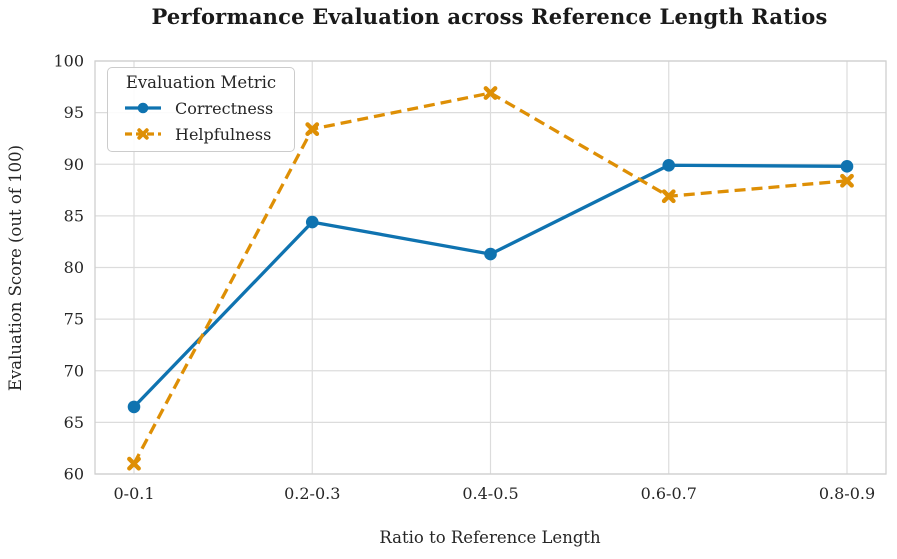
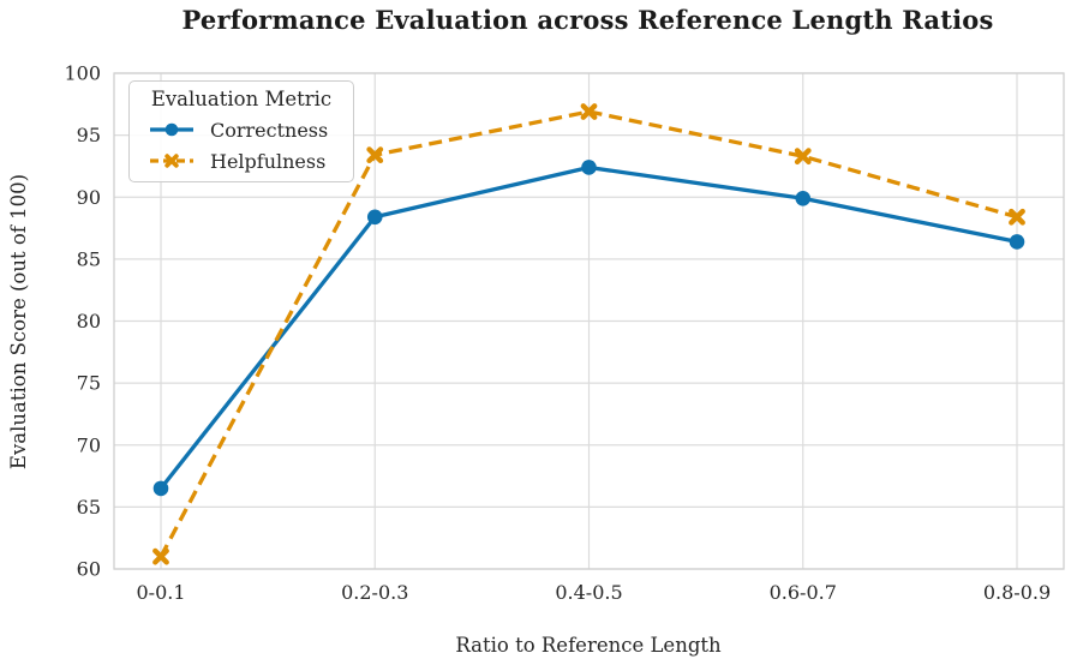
Correctness/0.2-0.3: 84.4 -> 88.4
Correctness/0.4-0.5: 81.3 -> 92.4
Helpfulness/0.6-0.7: 86.9 -> 93.3
Correctness/0.8-0.9: 89.8 -> 86.4
